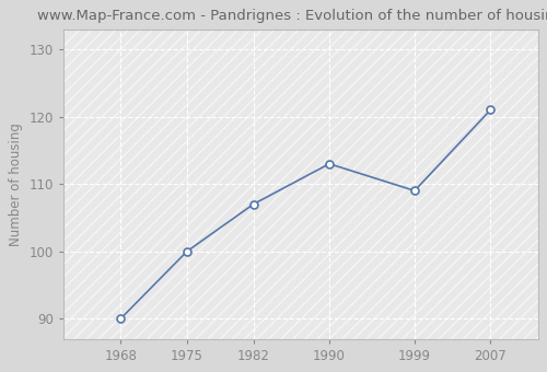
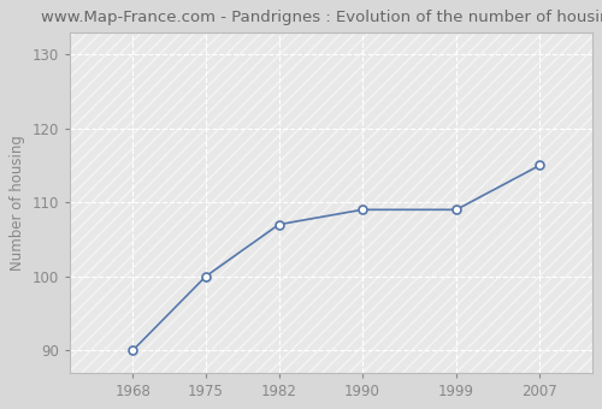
1990: 113 -> 109
2007: 121 -> 115
